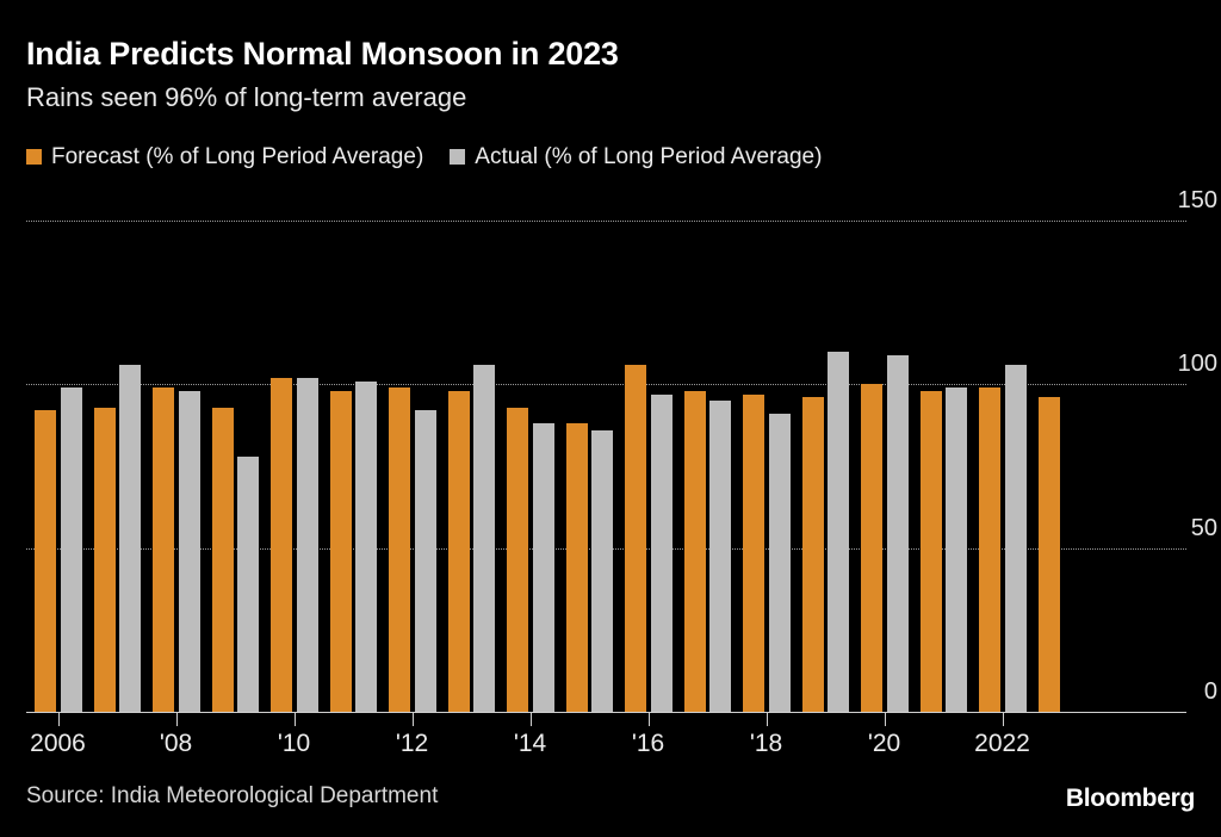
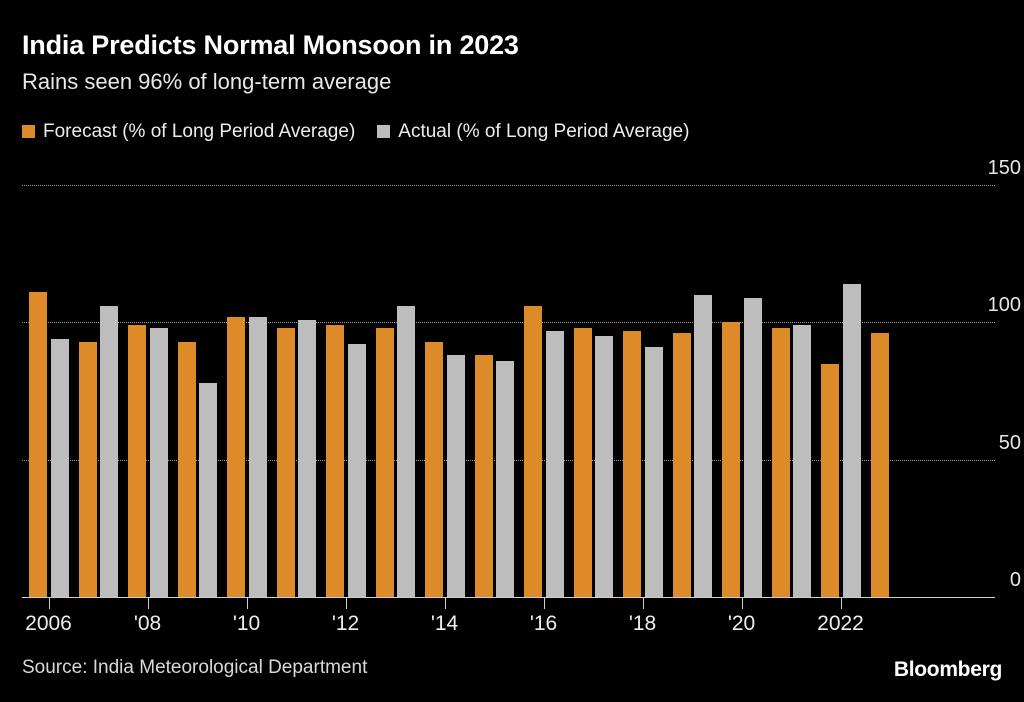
Forecast (% of Long Period Average)/2006: 92 -> 111
Actual (% of Long Period Average)/2006: 99 -> 94
Forecast (% of Long Period Average)/2022: 99 -> 85
Actual (% of Long Period Average)/2022: 106 -> 114
